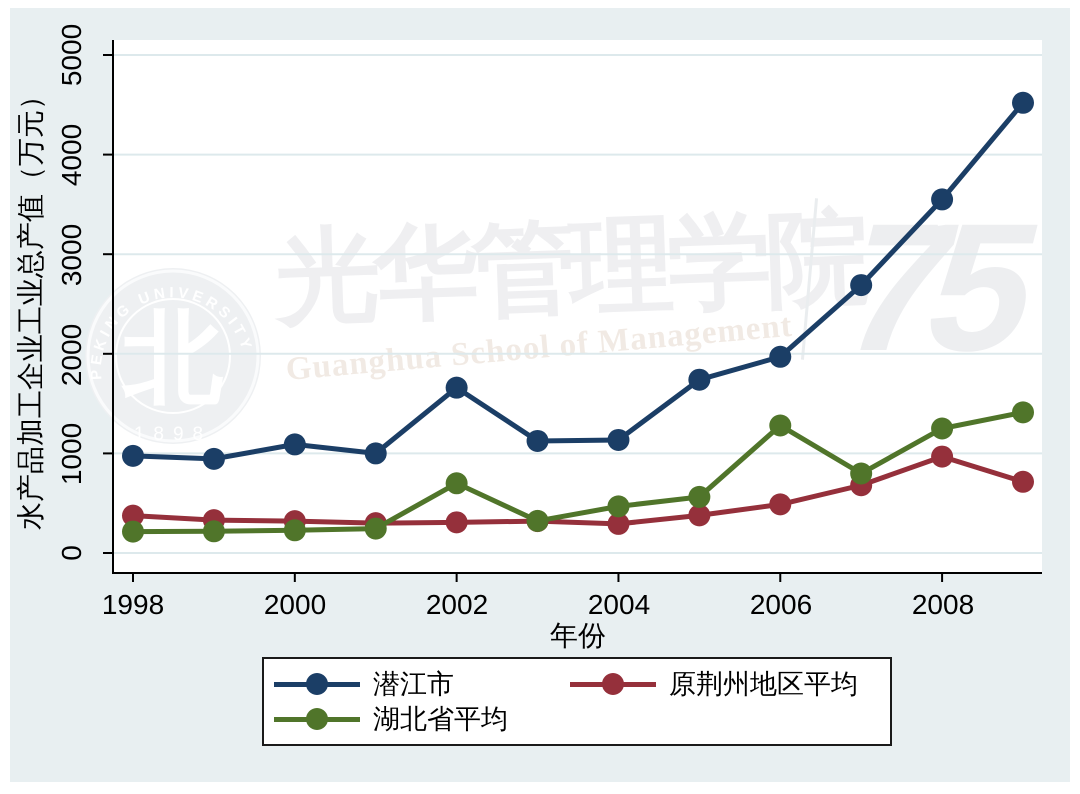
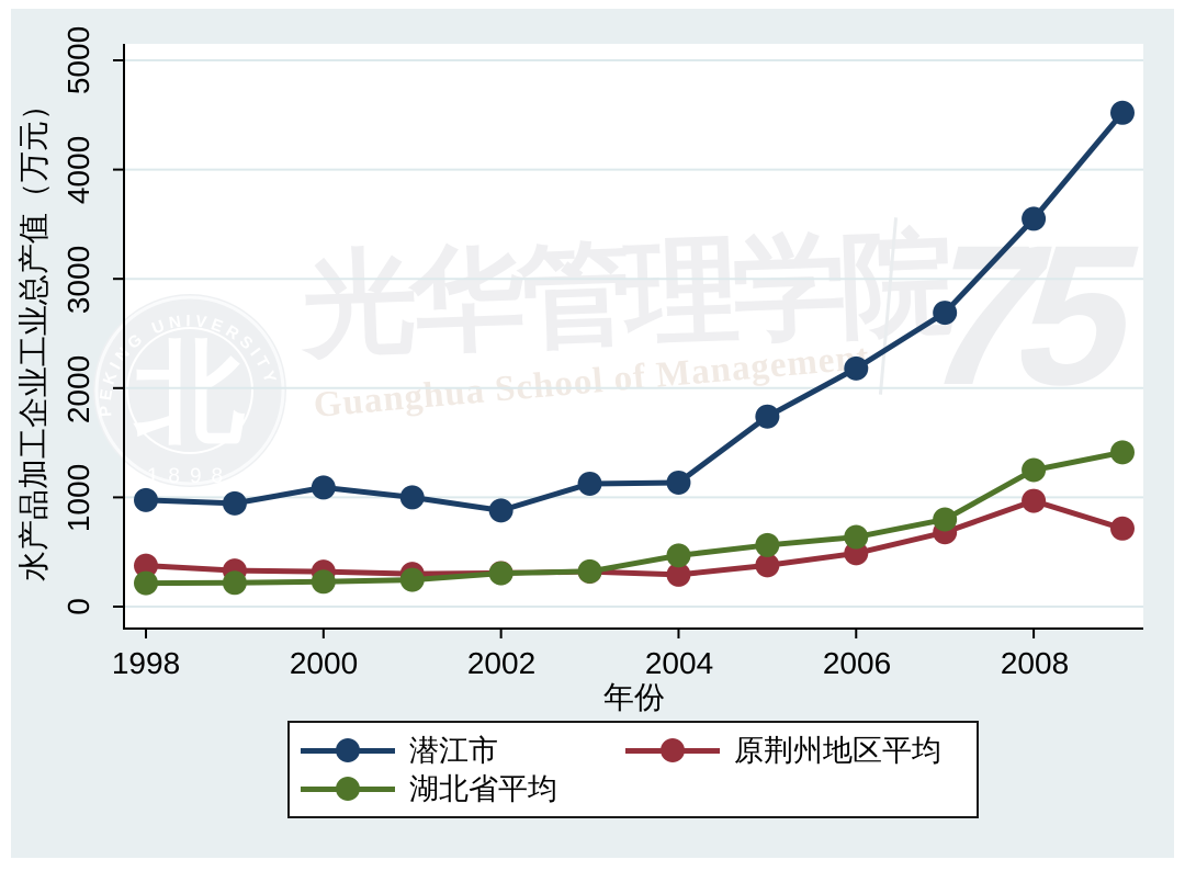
潜江市/2002: 1660 -> 880
湖北省平均/2002: 700 -> 300
潜江市/2006: 1970 -> 2180
湖北省平均/2006: 1280 -> 640
